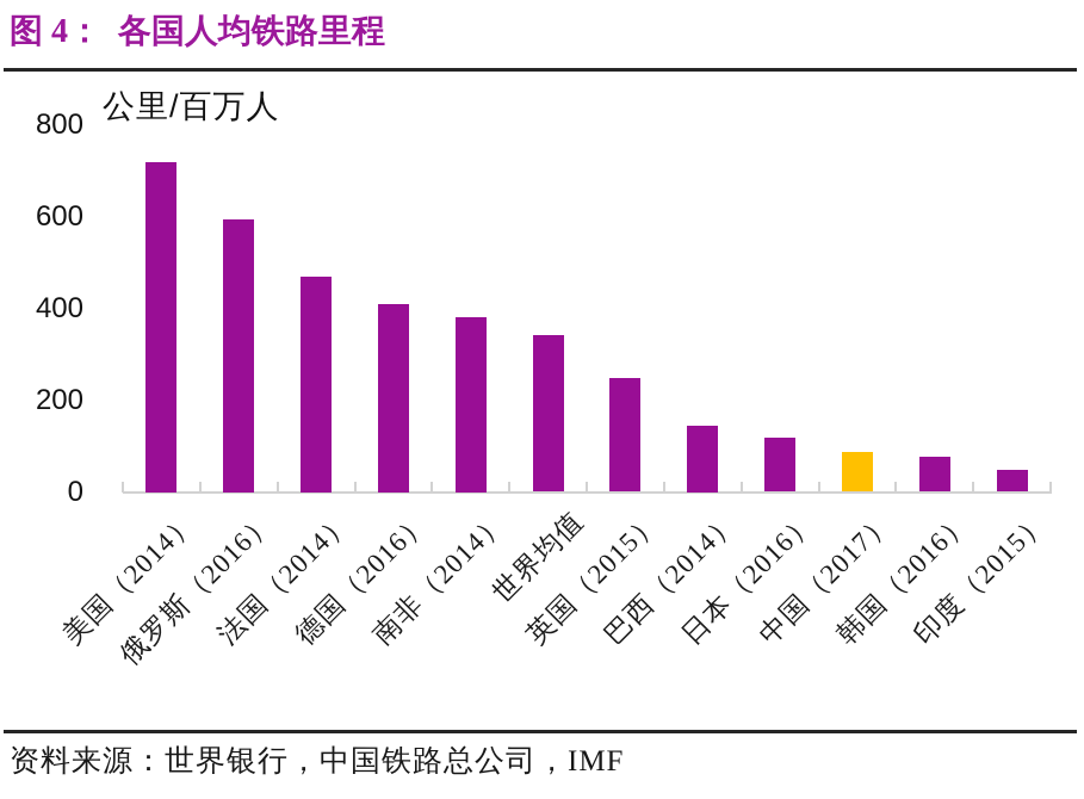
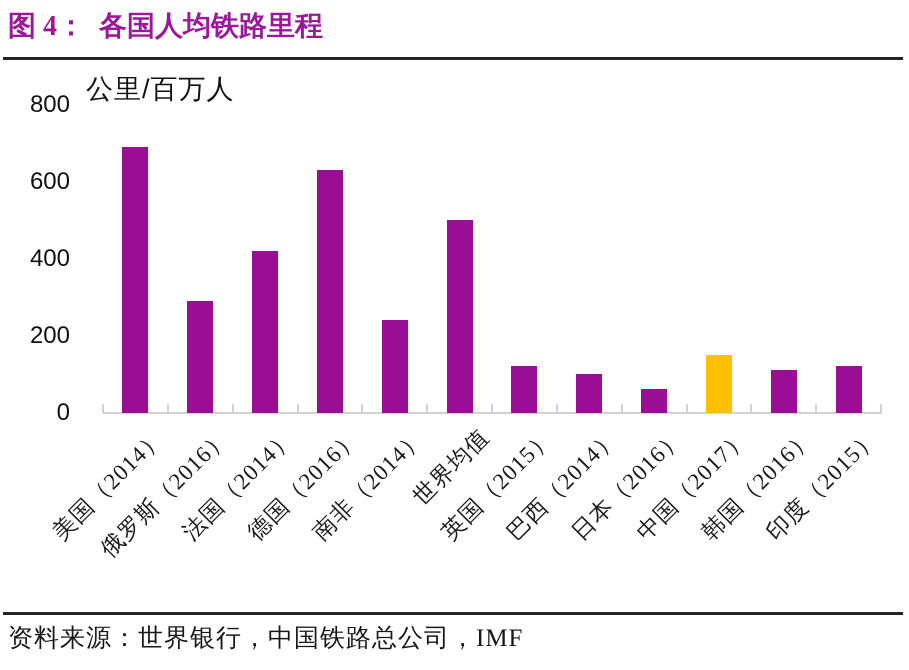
美国（2014）: 720 -> 690
俄罗斯（2016）: 600 -> 290
法国（2014）: 470 -> 420
德国（2016）: 410 -> 630
南非（2014）: 380 -> 240
世界均值: 340 -> 500
英国（2015）: 250 -> 120
巴西（2014）: 140 -> 100
日本（2016）: 120 -> 60
中国（2017）: 90 -> 150
韩国（2016）: 80 -> 110
印度（2015）: 50 -> 120
